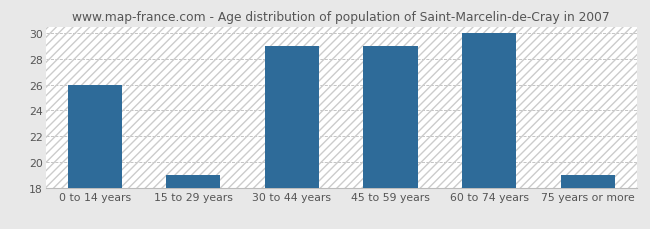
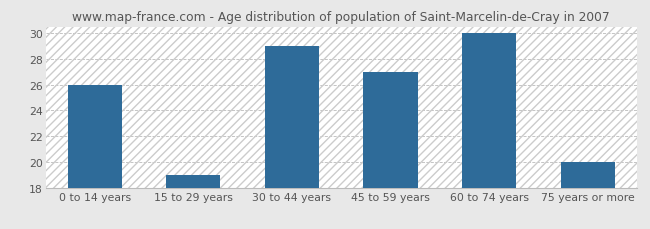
45 to 59 years: 29 -> 27
75 years or more: 19 -> 20
